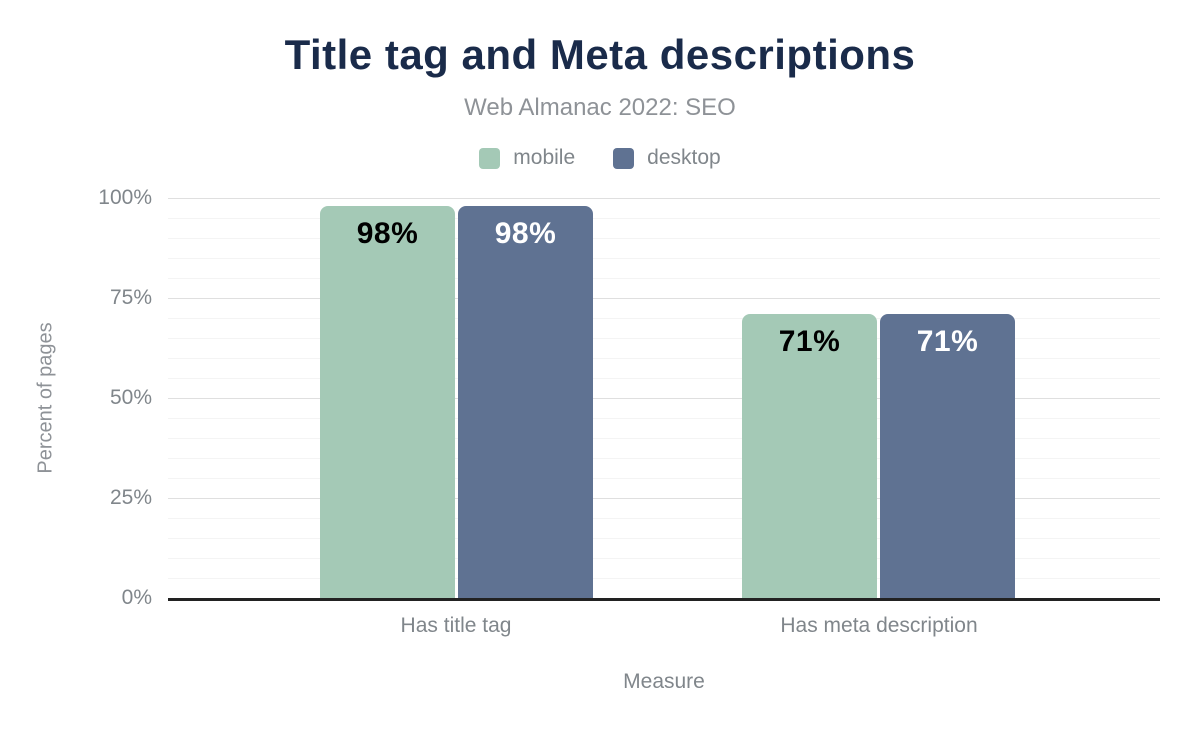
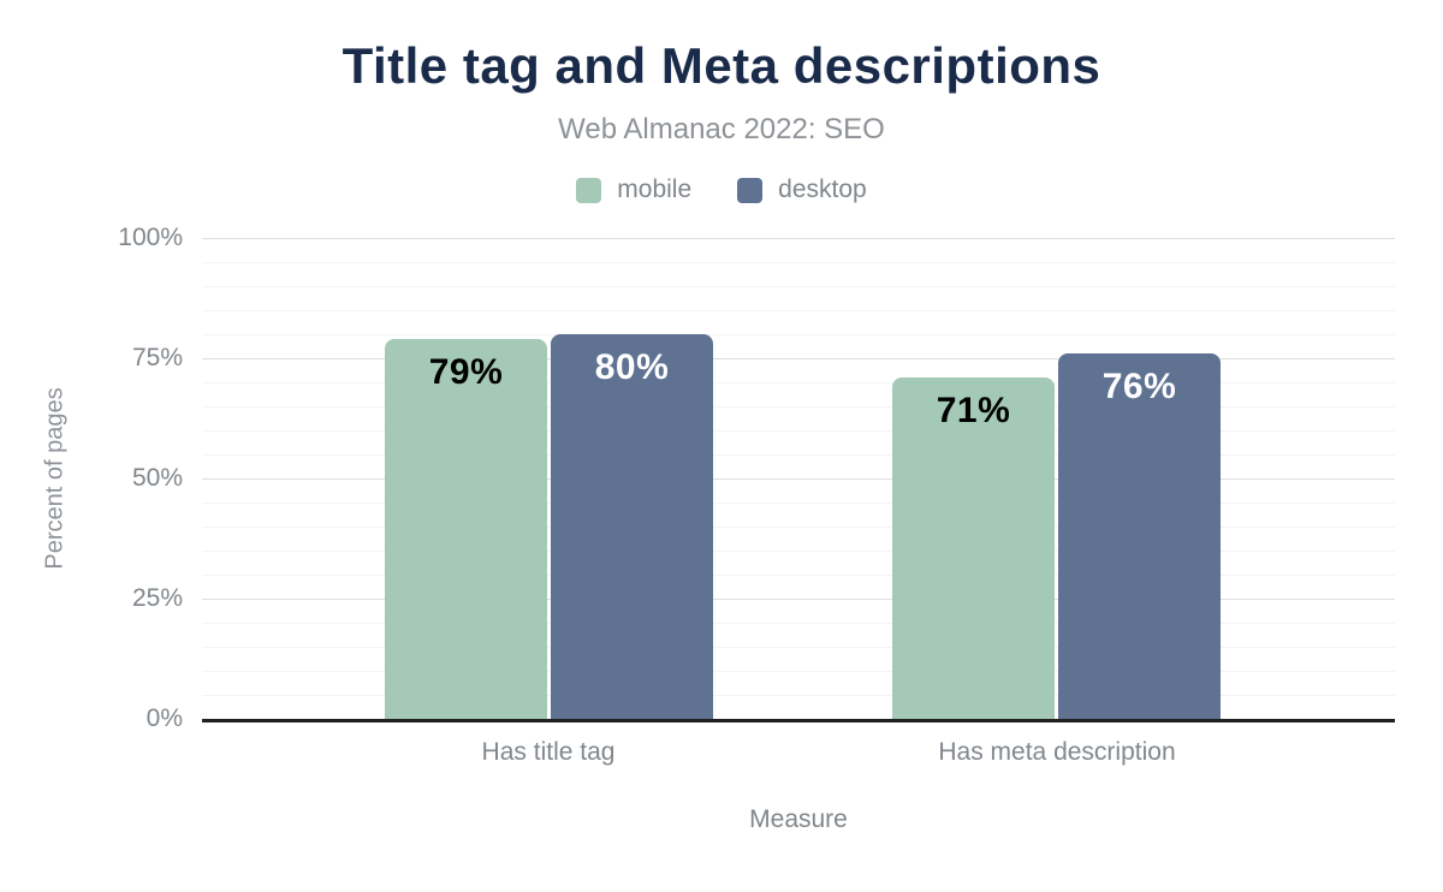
mobile/Has title tag: 98% -> 79%
desktop/Has title tag: 98% -> 80%
desktop/Has meta description: 71% -> 76%
